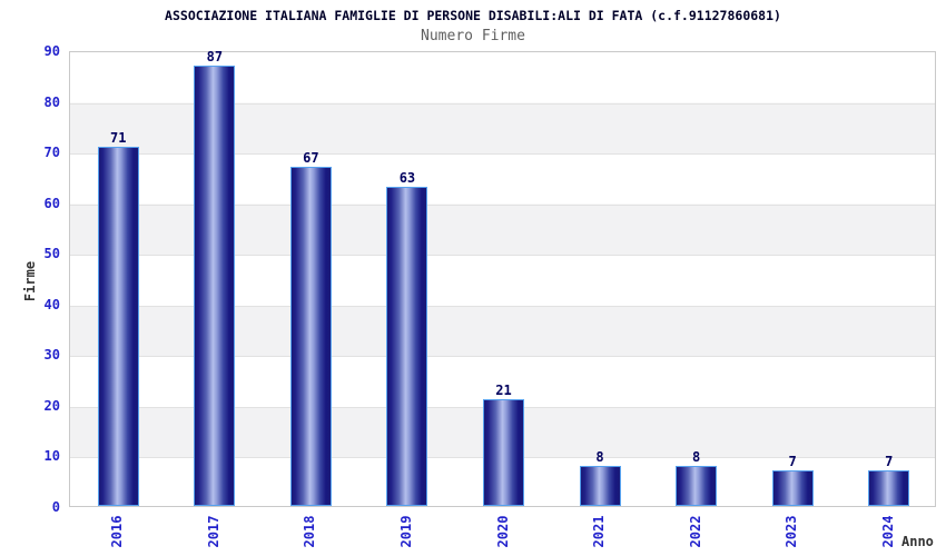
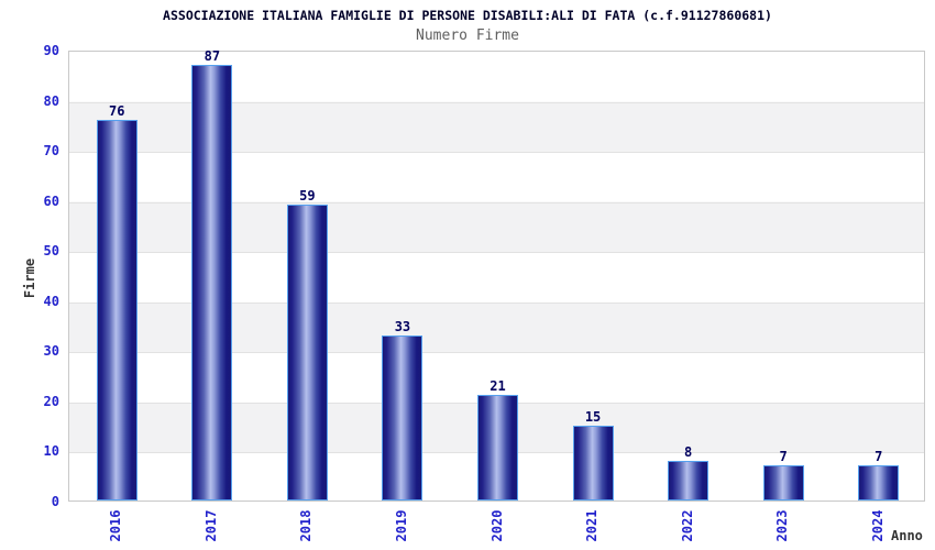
2016: 71 -> 76
2018: 67 -> 59
2019: 63 -> 33
2021: 8 -> 15
